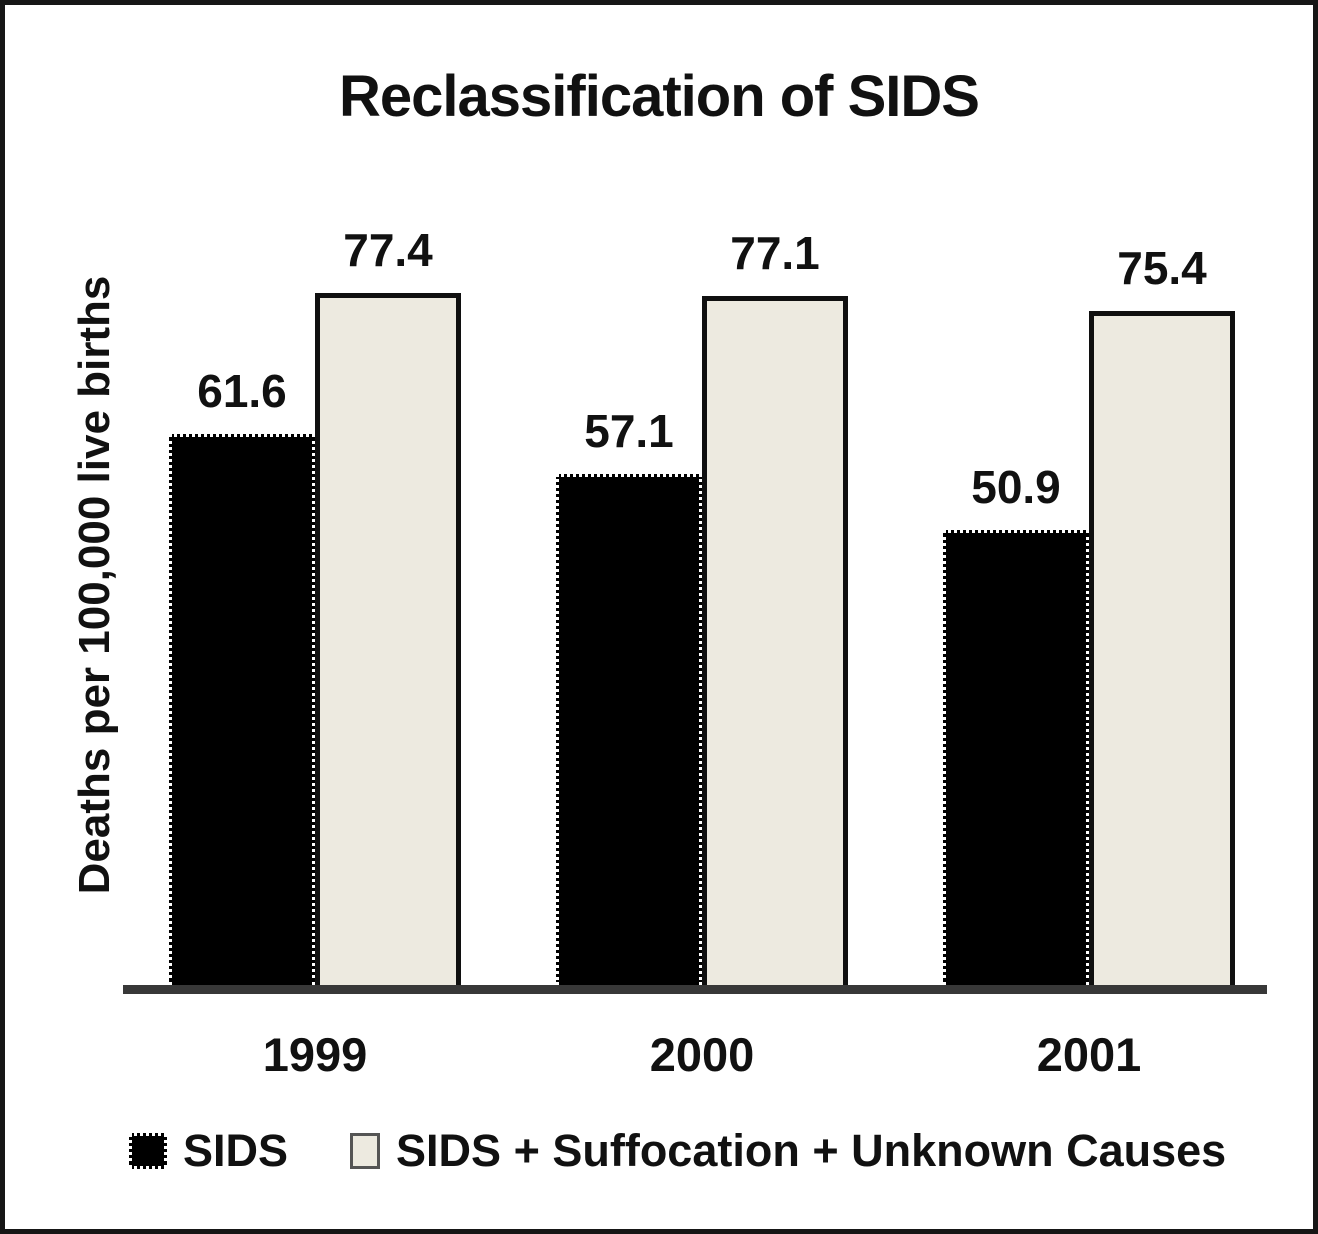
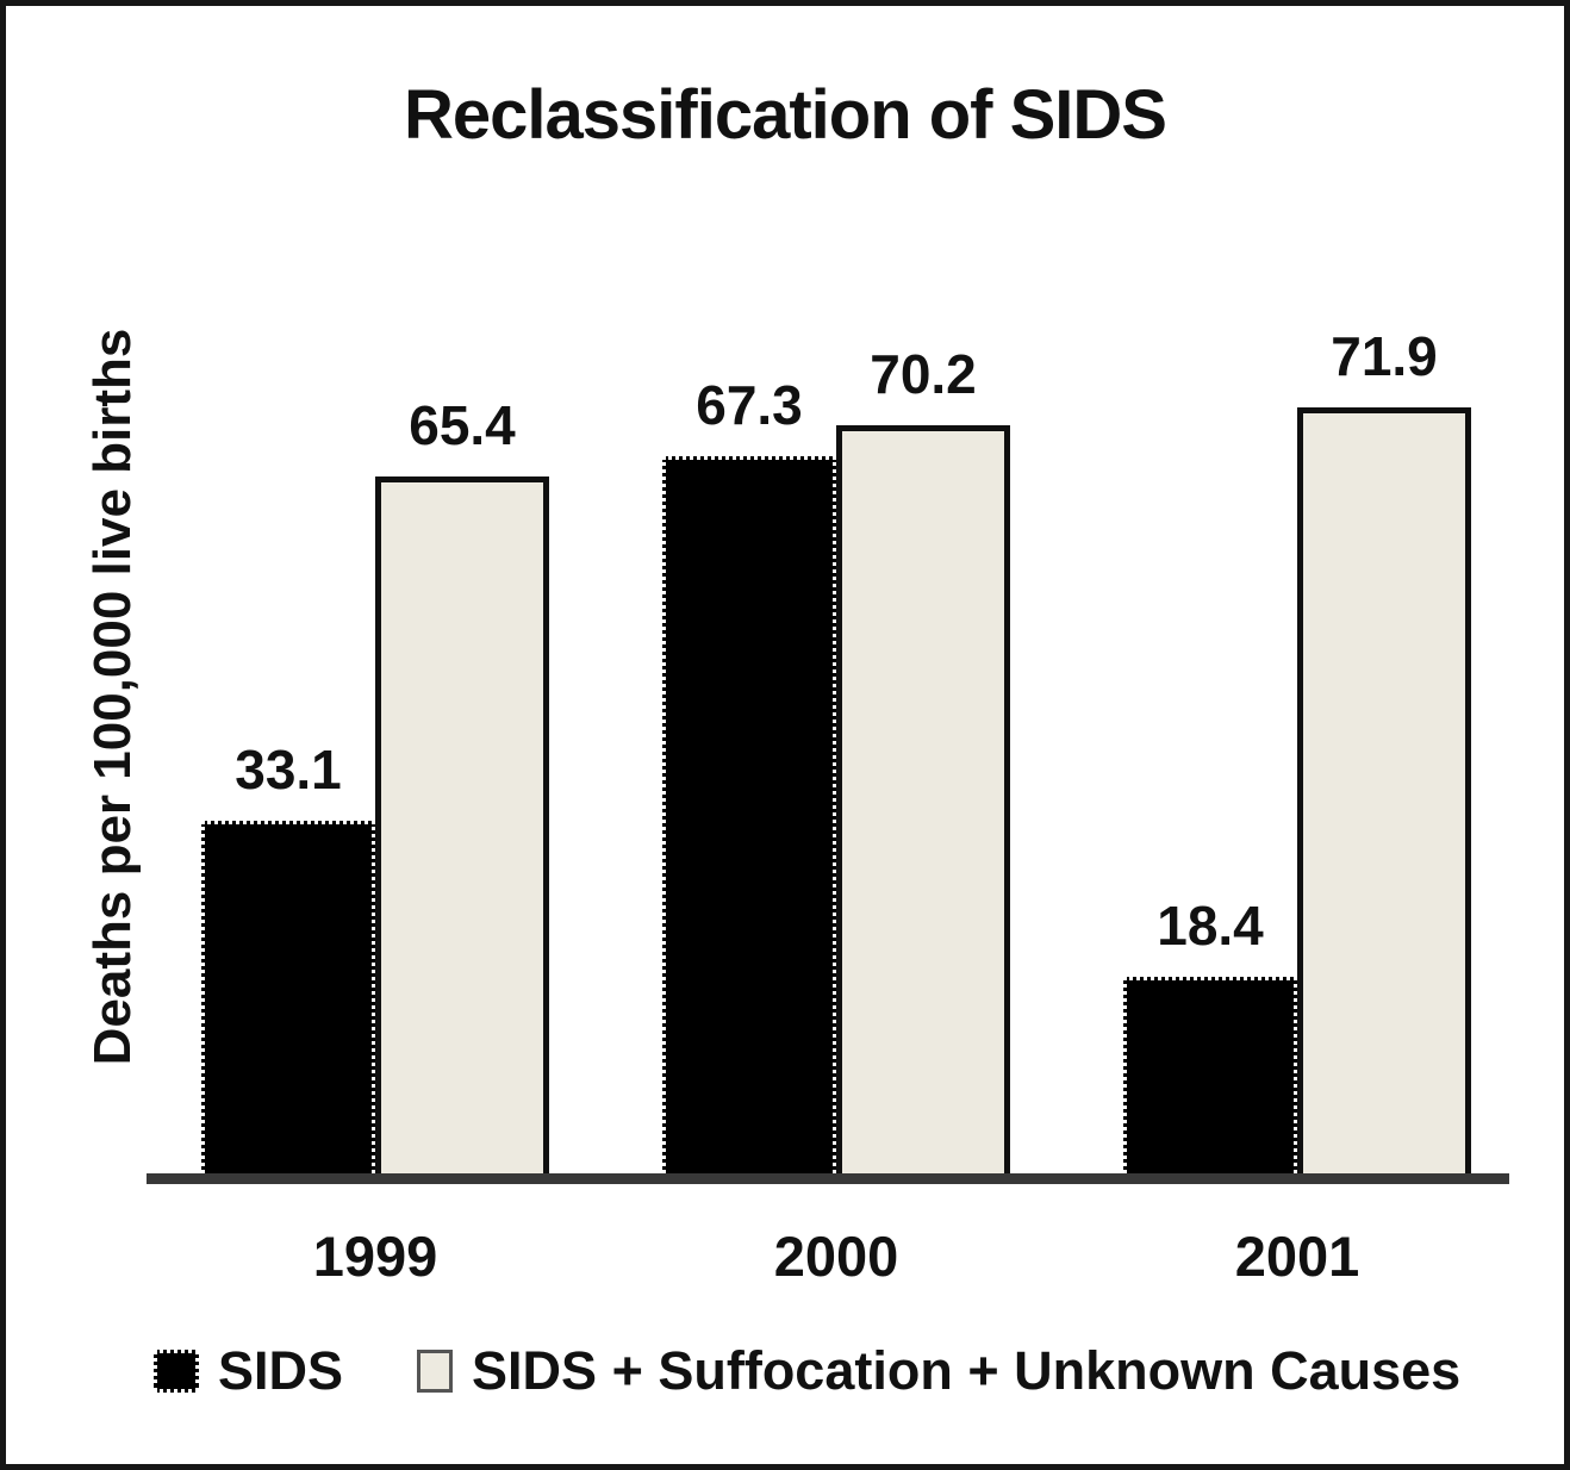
SIDS/1999: 61.6 -> 33.1
SIDS + Suffocation + Unknown Causes/1999: 77.4 -> 65.4
SIDS/2000: 57.1 -> 67.3
SIDS + Suffocation + Unknown Causes/2000: 77.1 -> 70.2
SIDS/2001: 50.9 -> 18.4
SIDS + Suffocation + Unknown Causes/2001: 75.4 -> 71.9
